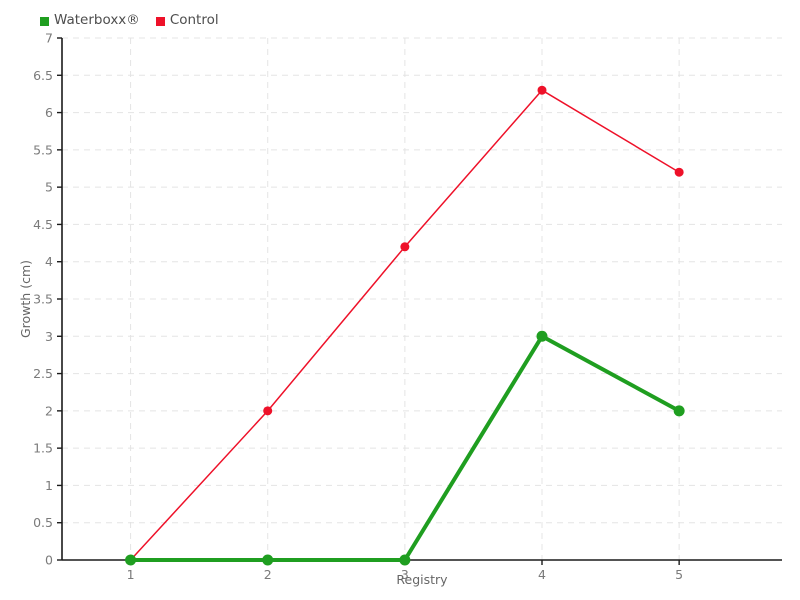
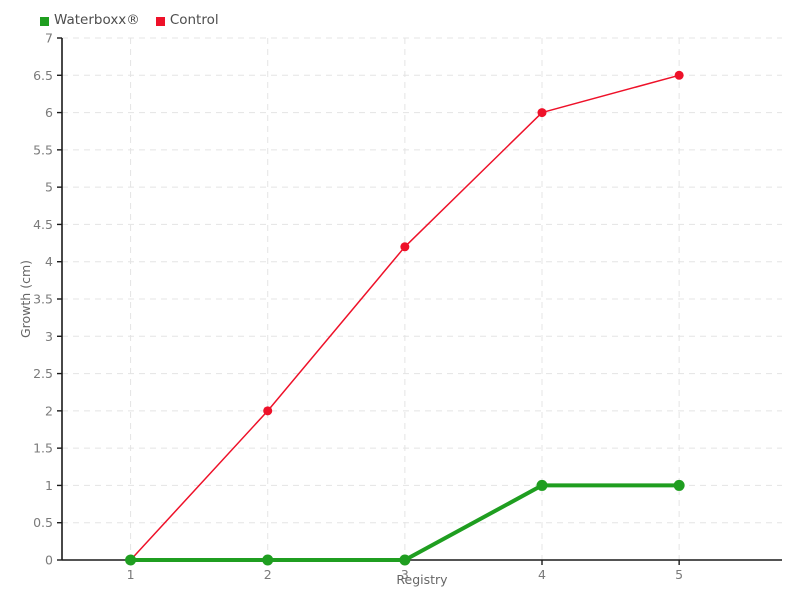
Waterboxx®/4: 3 -> 1
Control/4: 6.3 -> 6.0
Waterboxx®/5: 2 -> 1
Control/5: 5.2 -> 6.5
